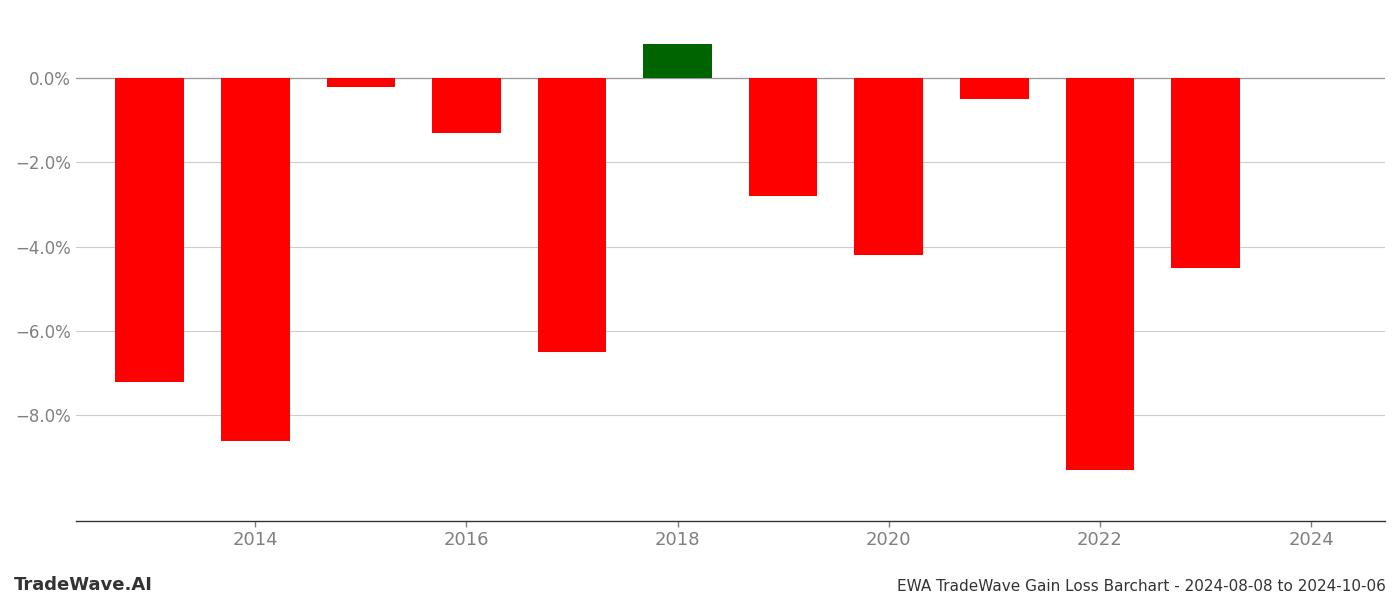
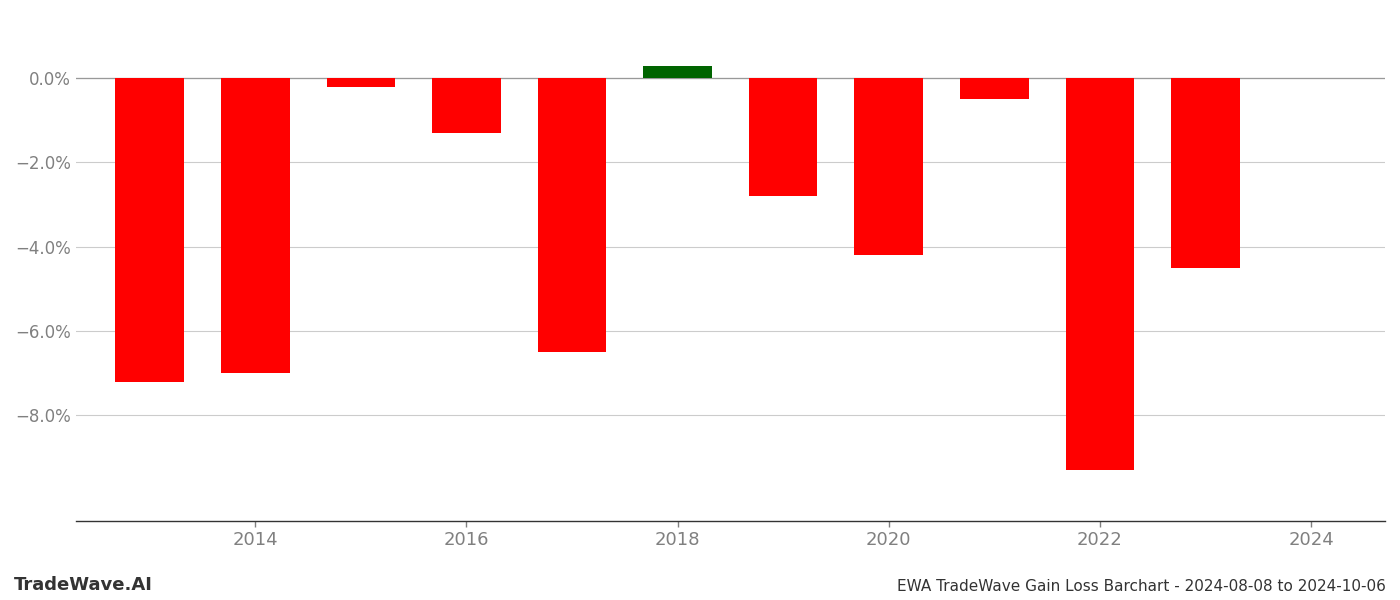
2014: -8.6% -> -7.0%
2018: 0.8% -> 0.3%
